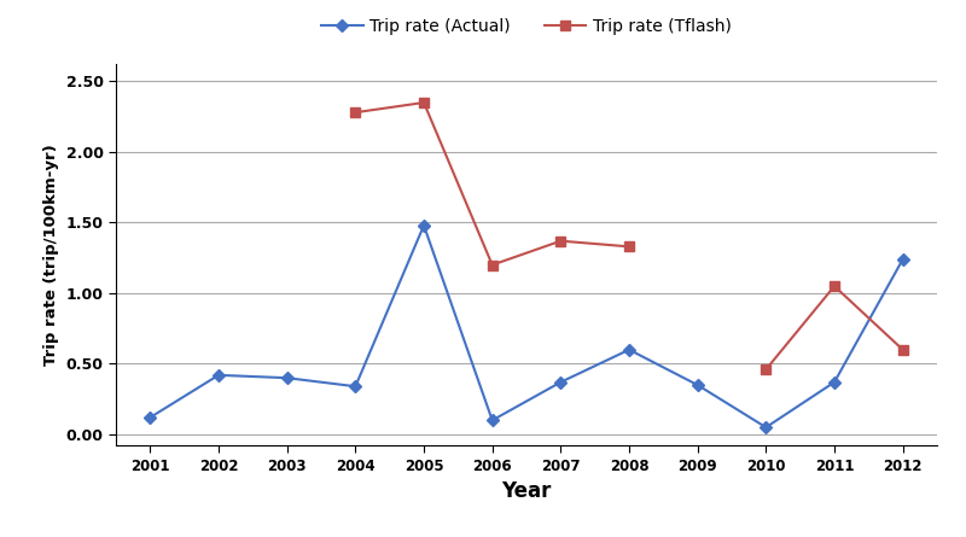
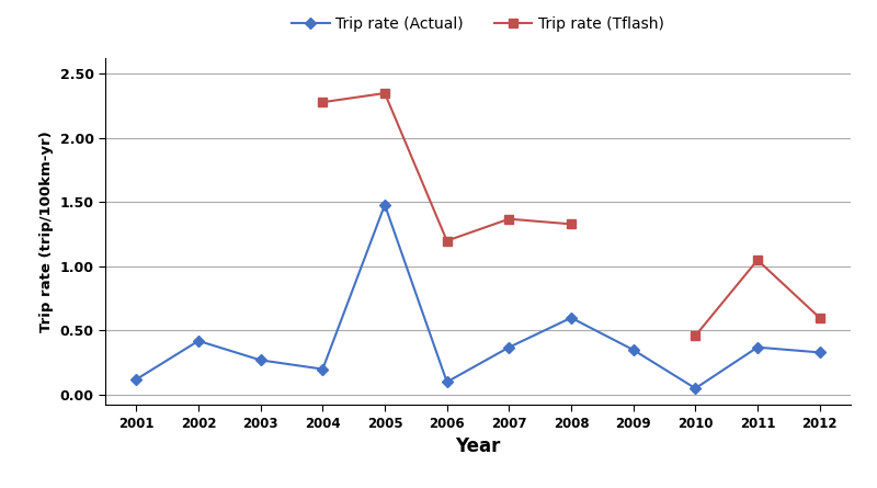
Trip rate (Actual)/2003: 0.40 -> 0.27
Trip rate (Actual)/2004: 0.34 -> 0.20
Trip rate (Actual)/2012: 1.24 -> 0.33
